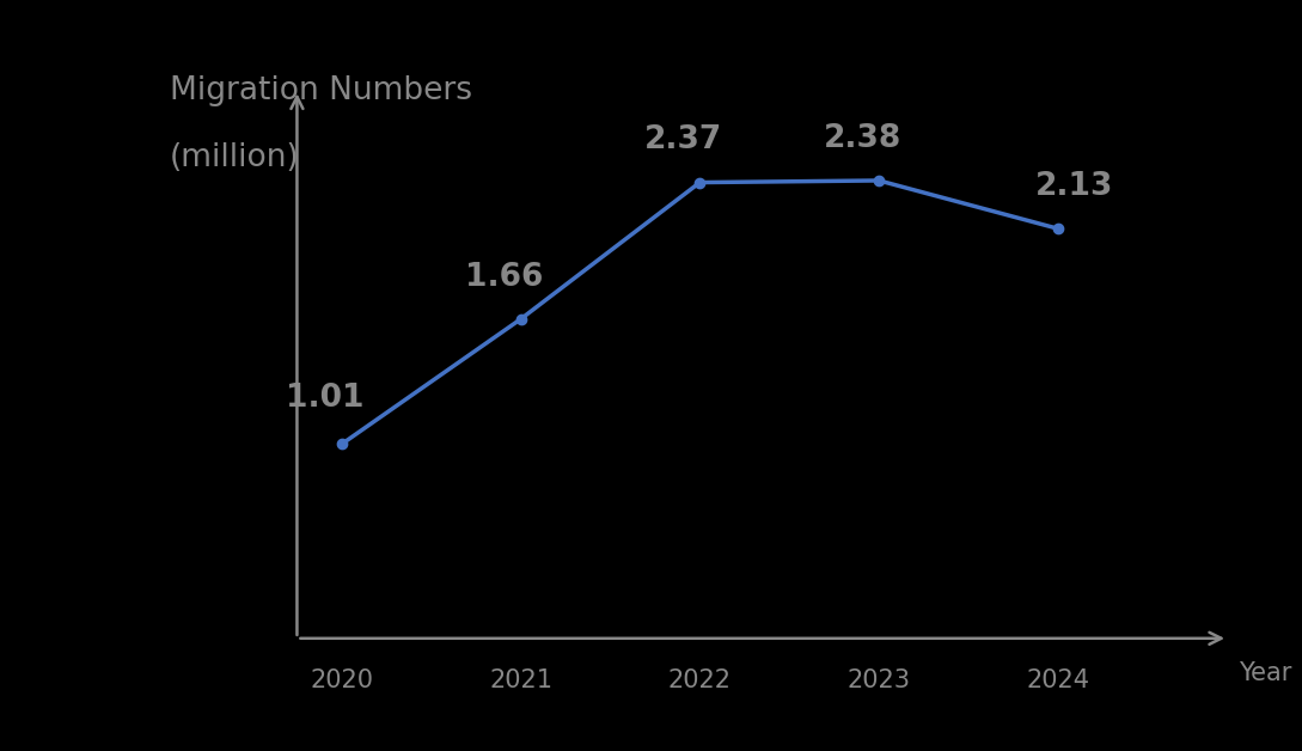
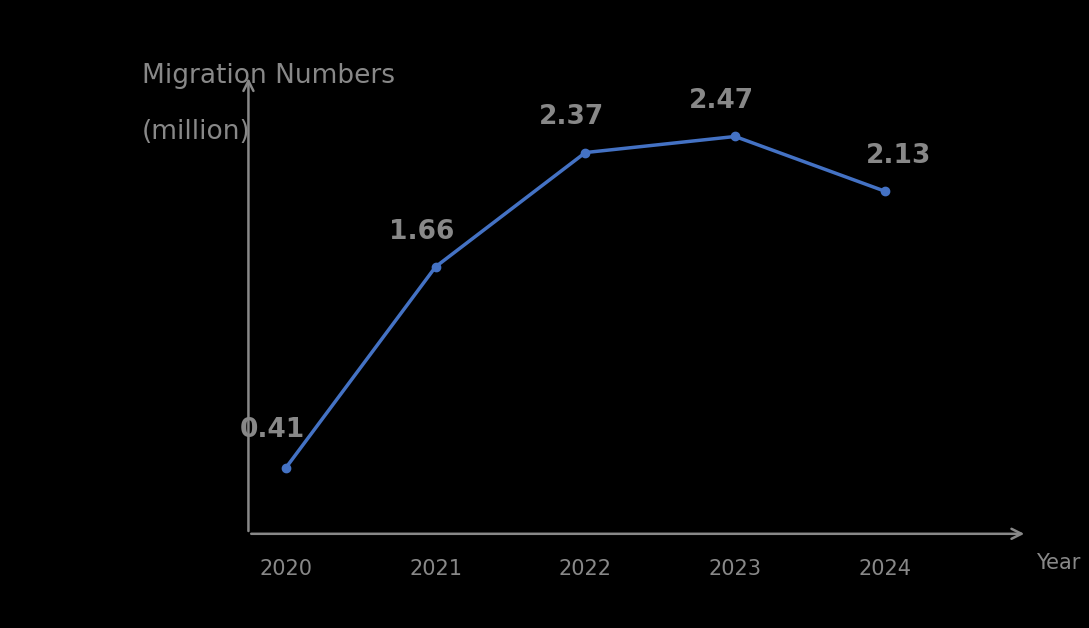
2020: 1.01 -> 0.41
2023: 2.38 -> 2.47
